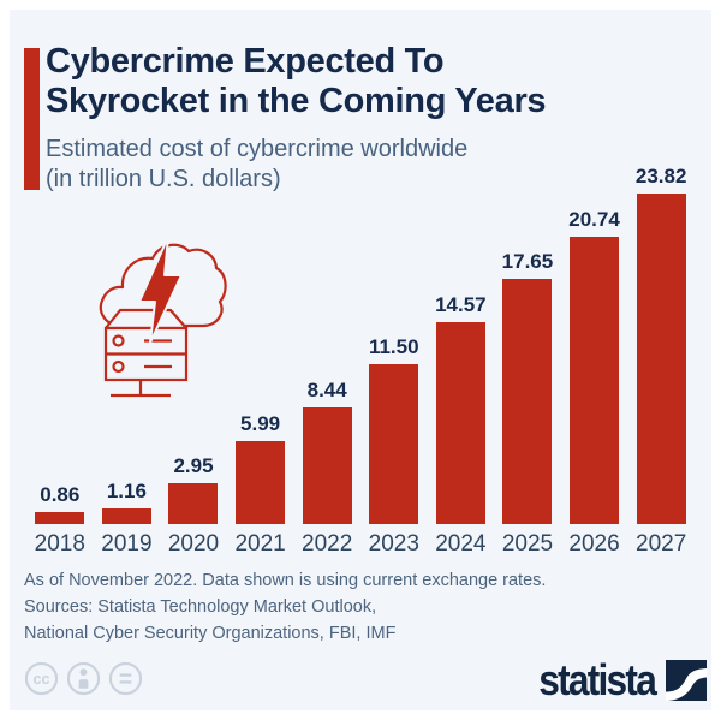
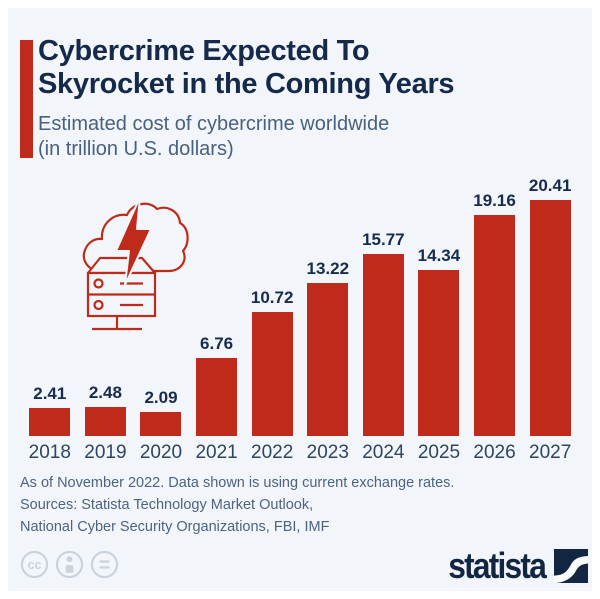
2018: 0.86 -> 2.41
2019: 1.16 -> 2.48
2020: 2.95 -> 2.09
2021: 5.99 -> 6.76
2022: 8.44 -> 10.72
2023: 11.50 -> 13.22
2024: 14.57 -> 15.77
2025: 17.65 -> 14.34
2026: 20.74 -> 19.16
2027: 23.82 -> 20.41
